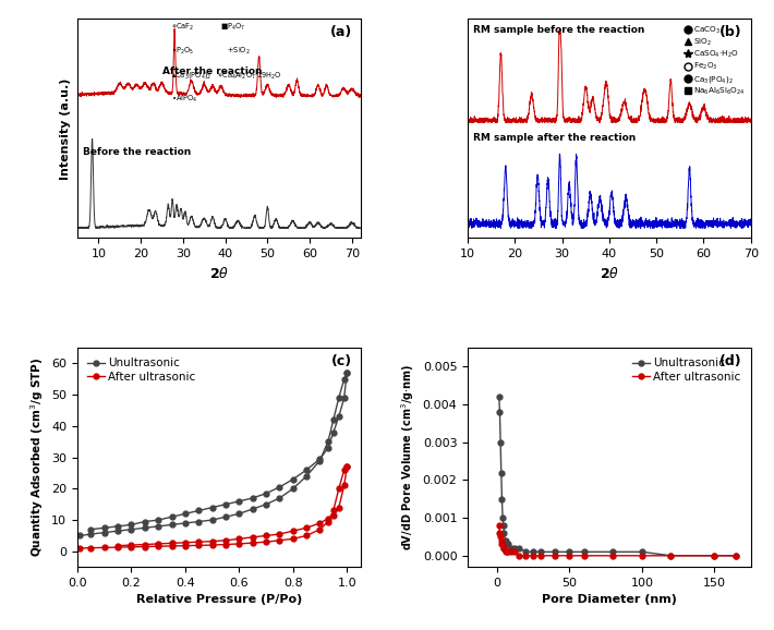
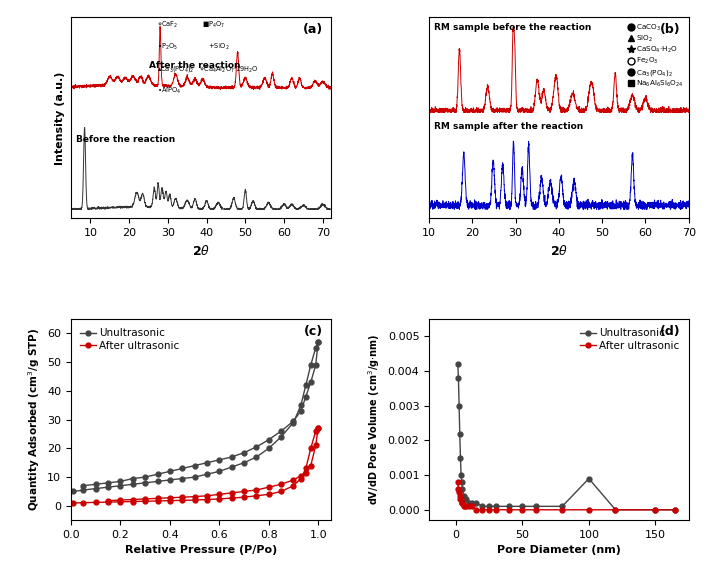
Unultrasonic/100: 0.0001 -> 0.0009
